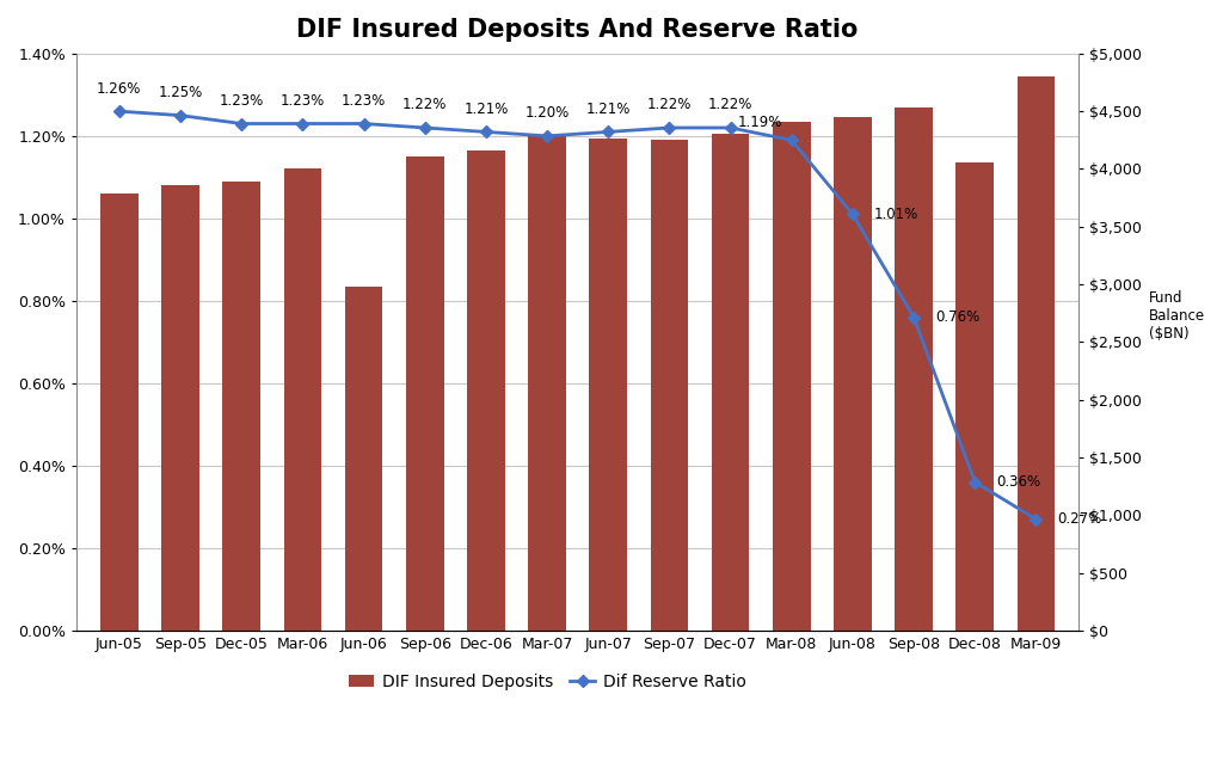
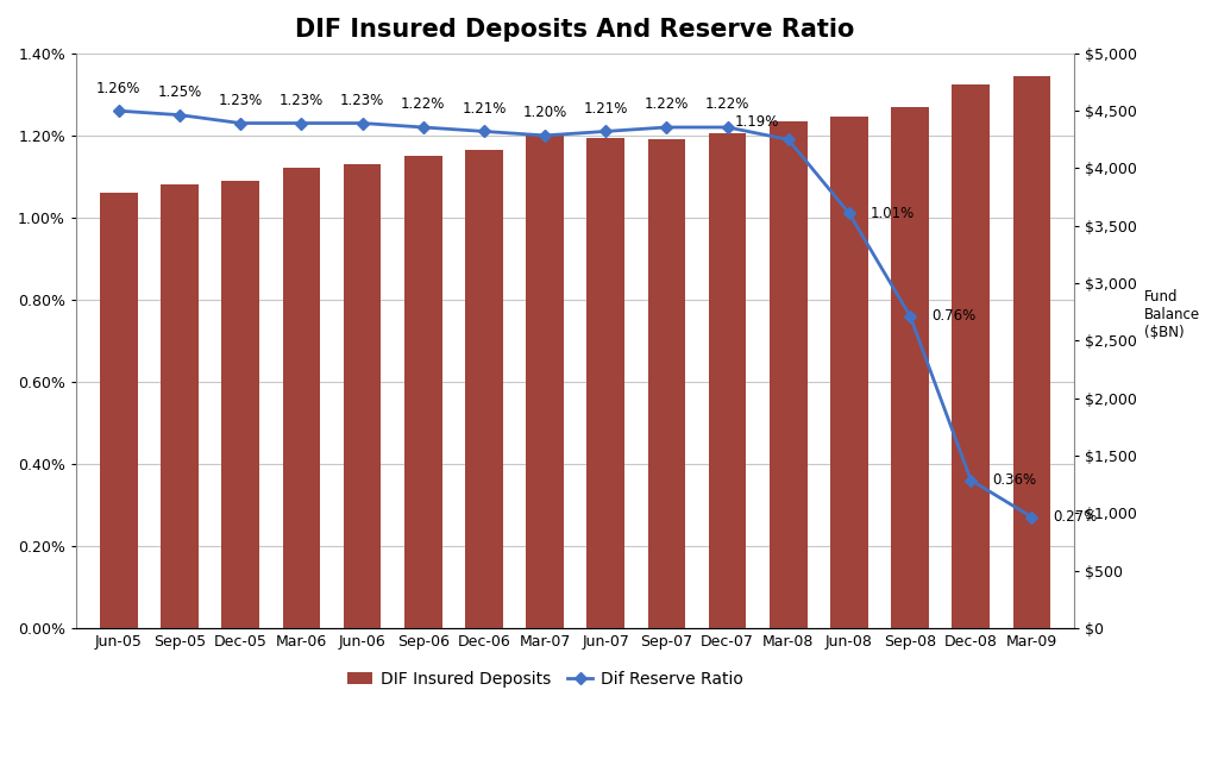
DIF Insured Deposits/Jun-06: 0.835% -> 1.130%
DIF Insured Deposits/Dec-08: 1.135% -> 1.325%
